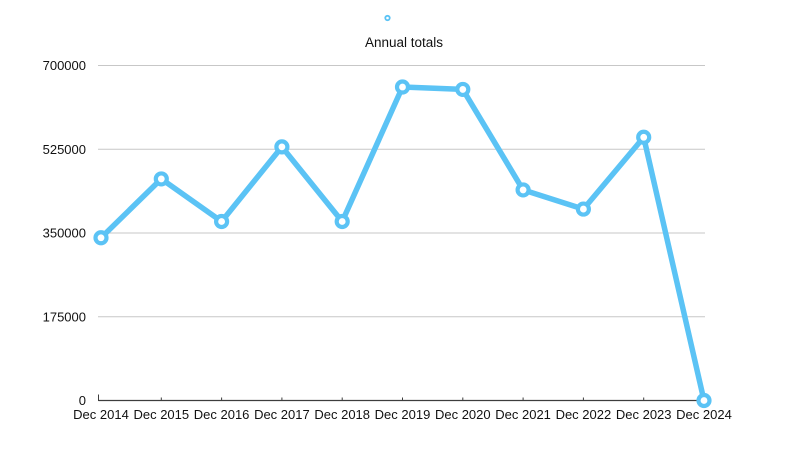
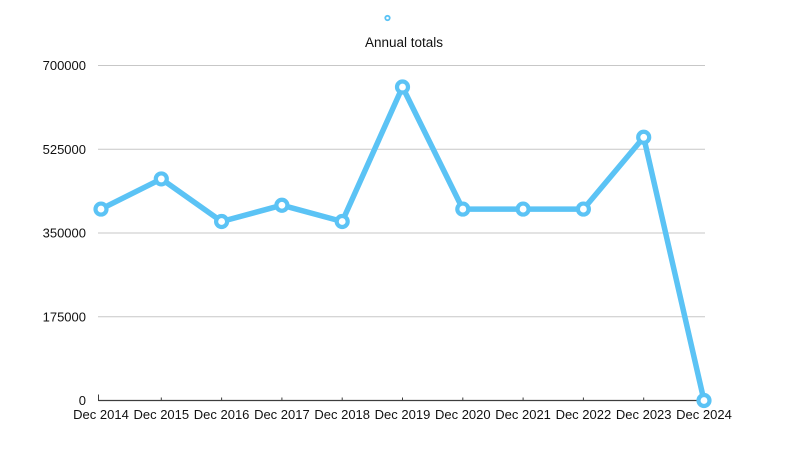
Dec 2014: 340000 -> 400000
Dec 2017: 530000 -> 410000
Dec 2020: 650000 -> 400000
Dec 2021: 440000 -> 400000
